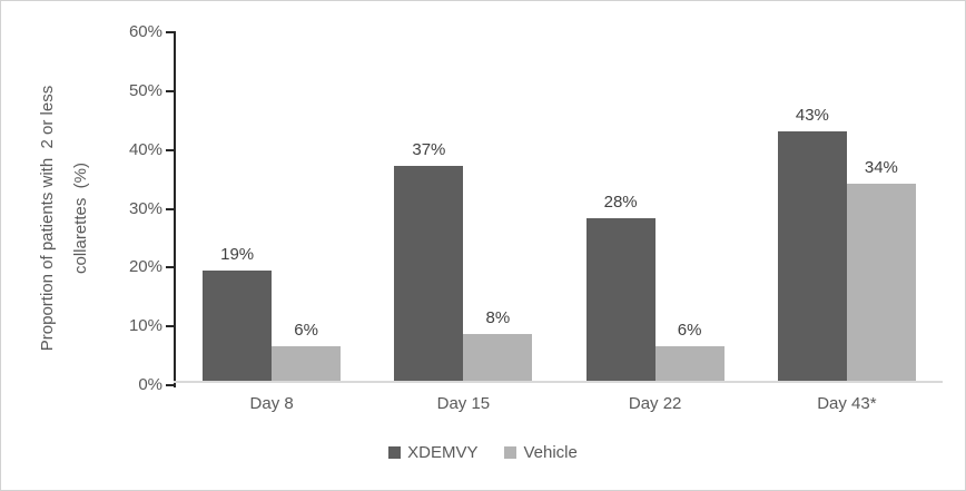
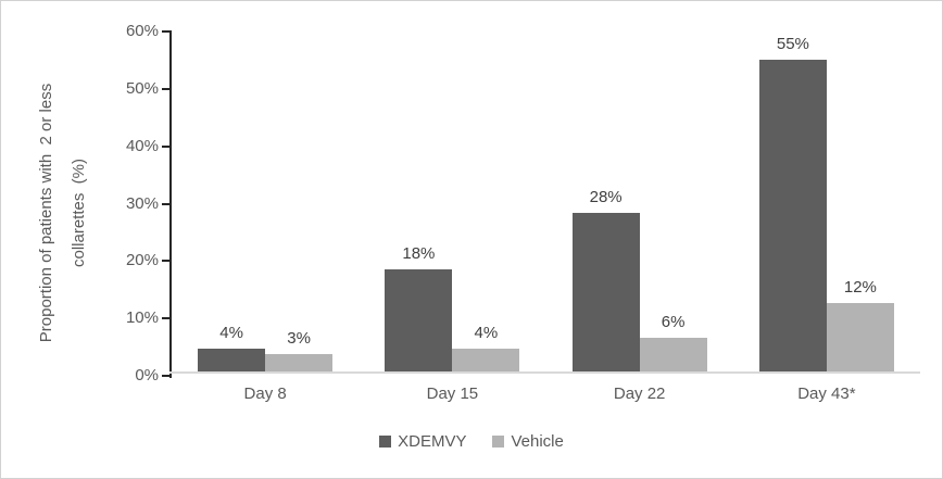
XDEMVY/Day 8: 19% -> 4%
Vehicle/Day 8: 6% -> 3%
XDEMVY/Day 15: 37% -> 18%
Vehicle/Day 15: 8% -> 4%
XDEMVY/Day 43*: 43% -> 55%
Vehicle/Day 43*: 34% -> 12%
